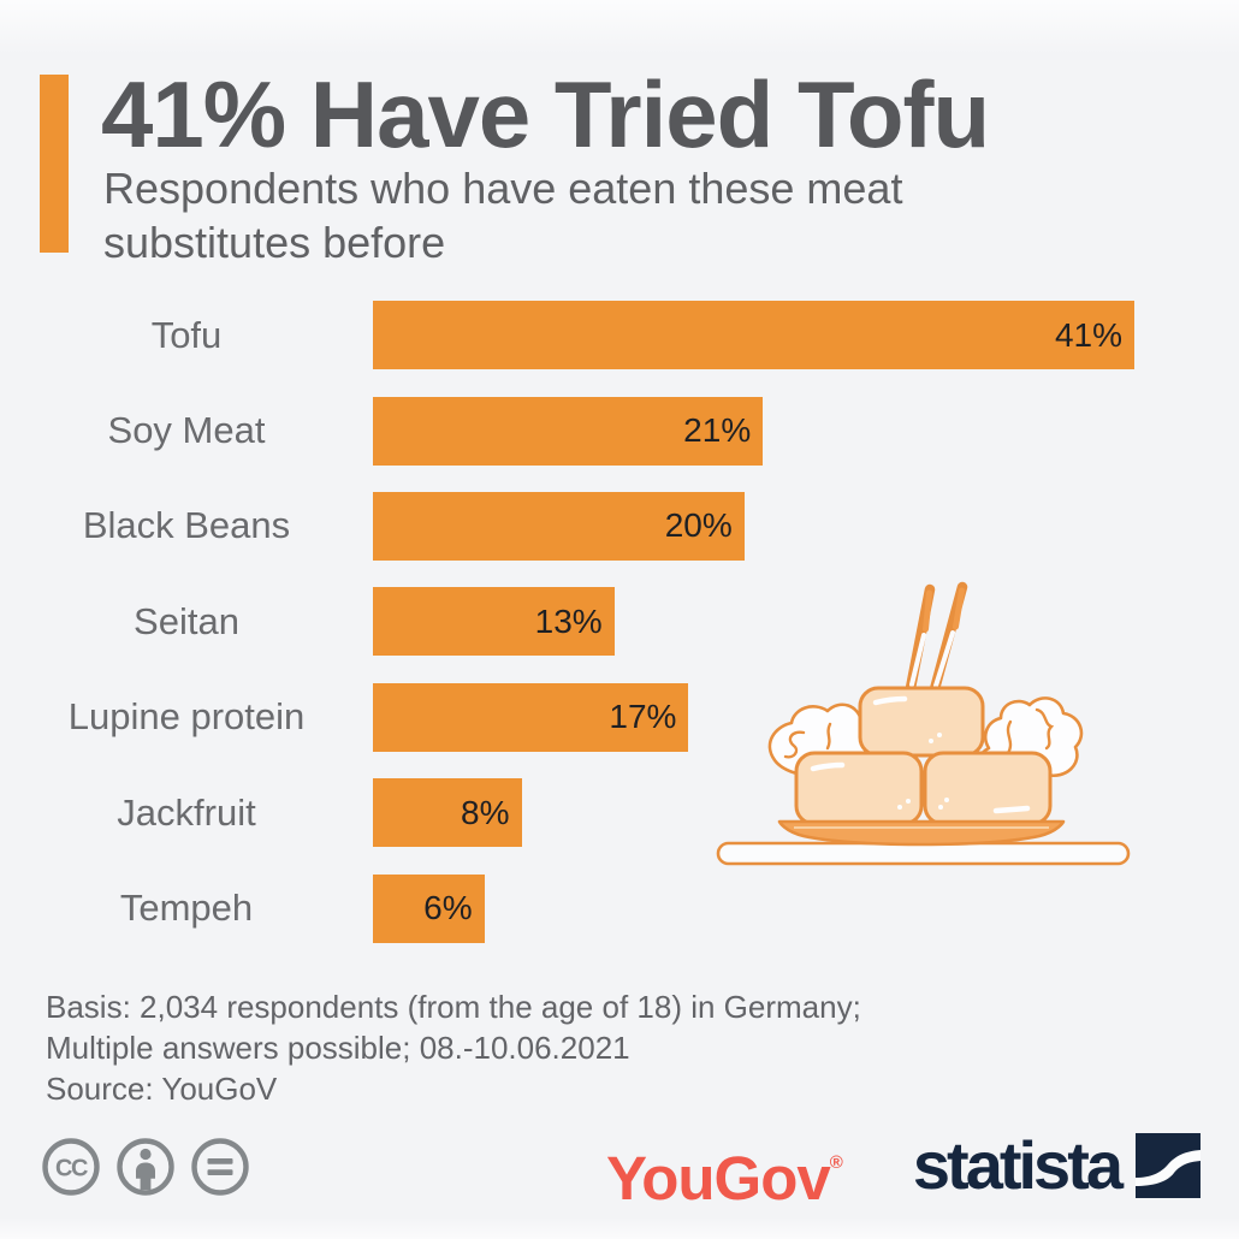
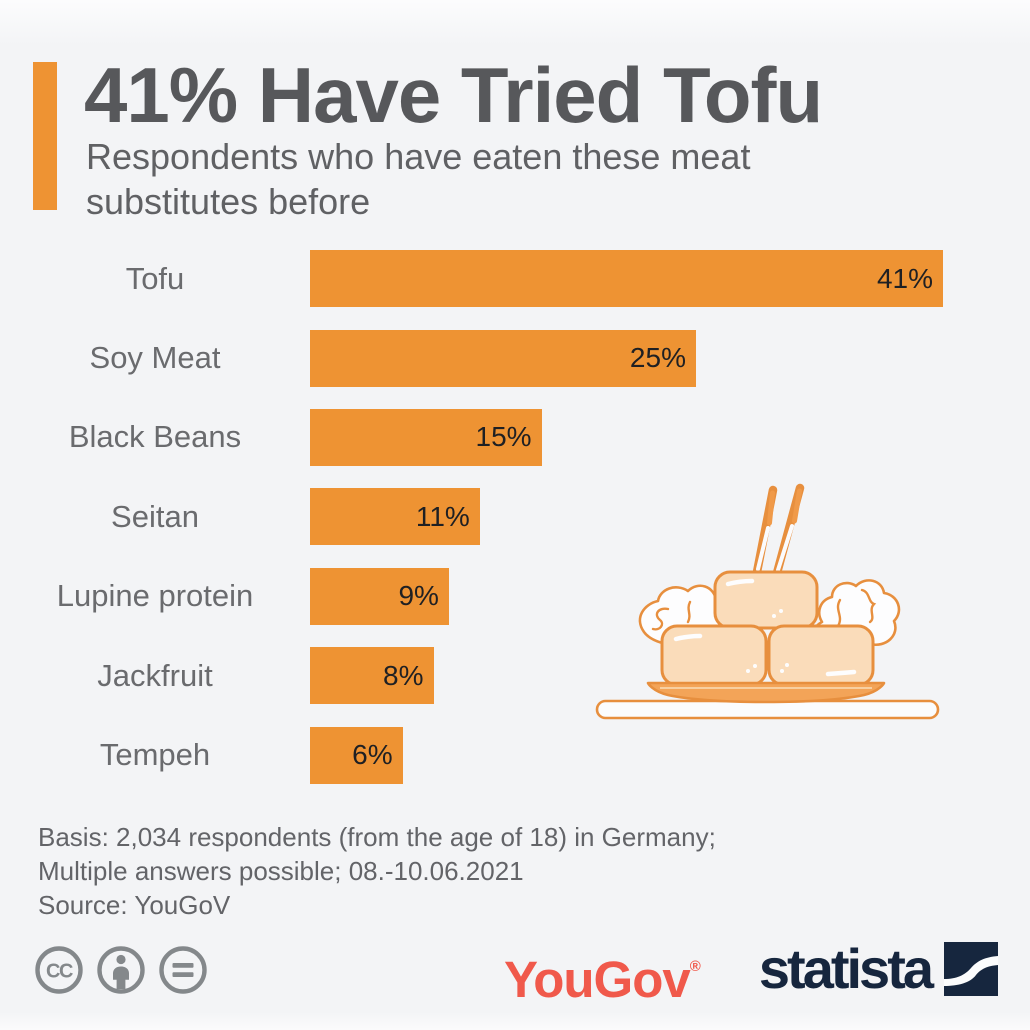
Soy Meat: 21% -> 25%
Black Beans: 20% -> 15%
Seitan: 13% -> 11%
Lupine protein: 17% -> 9%
